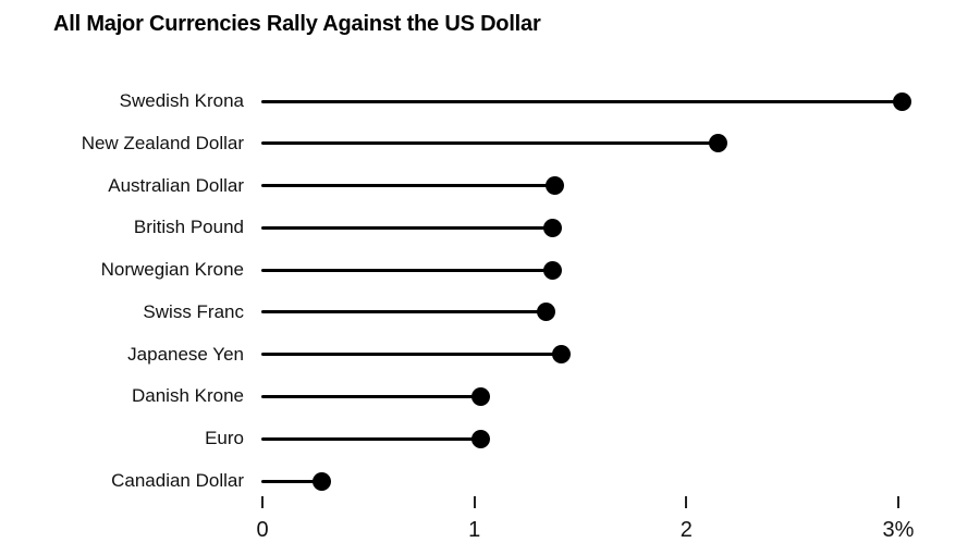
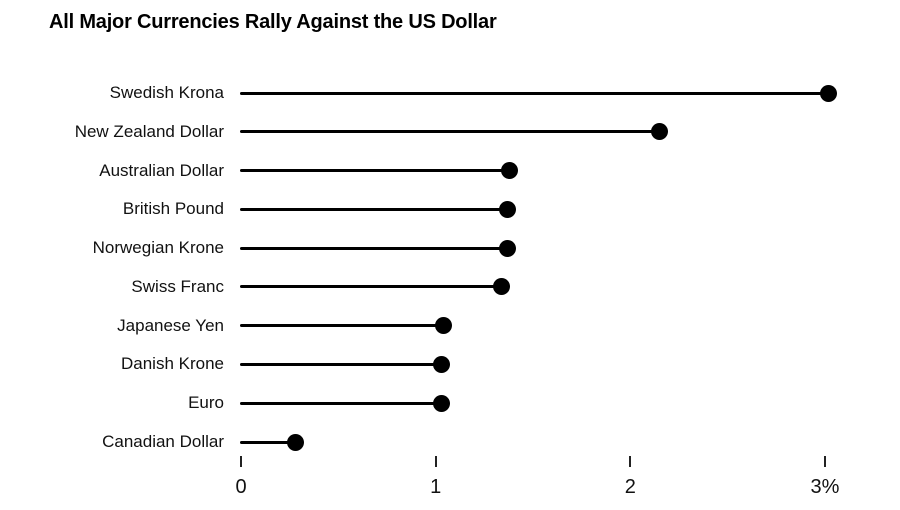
Japanese Yen: 1.41% -> 1.04%
